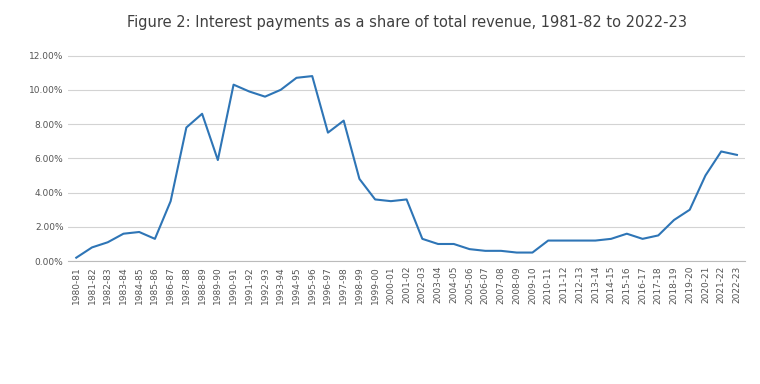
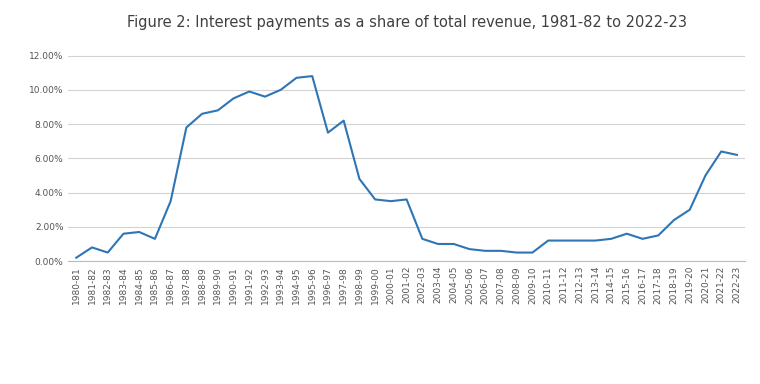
1982-83: 1.1% -> 0.5%
1989-90: 5.9% -> 8.8%
1990-91: 10.3% -> 9.5%
